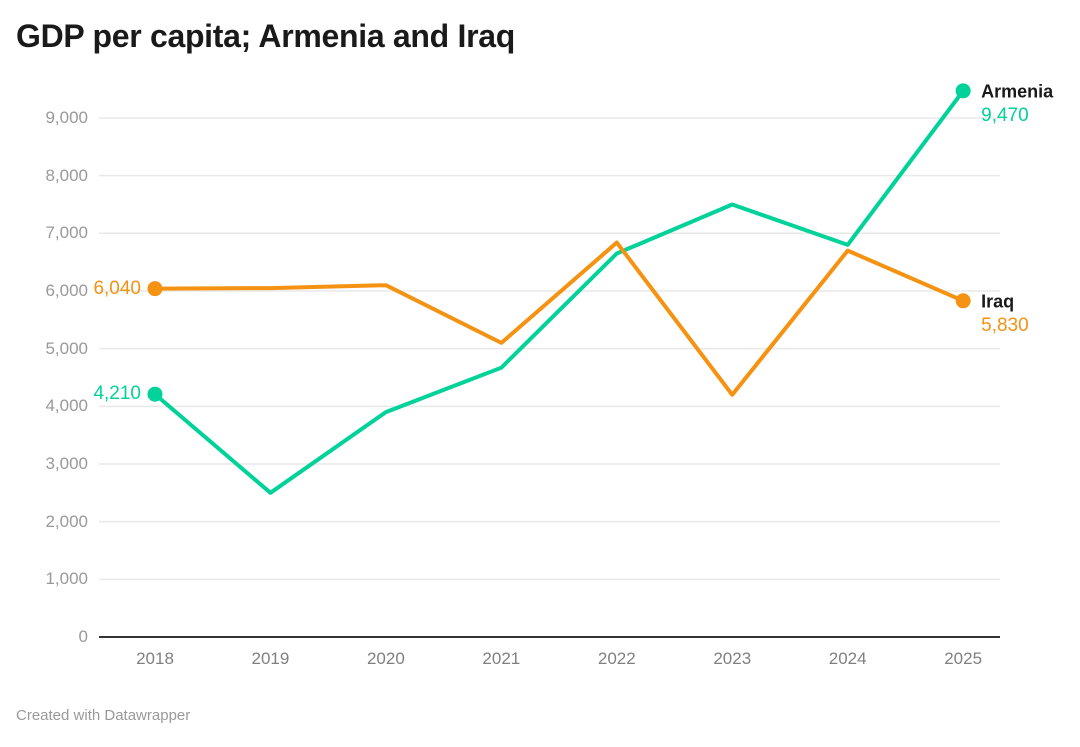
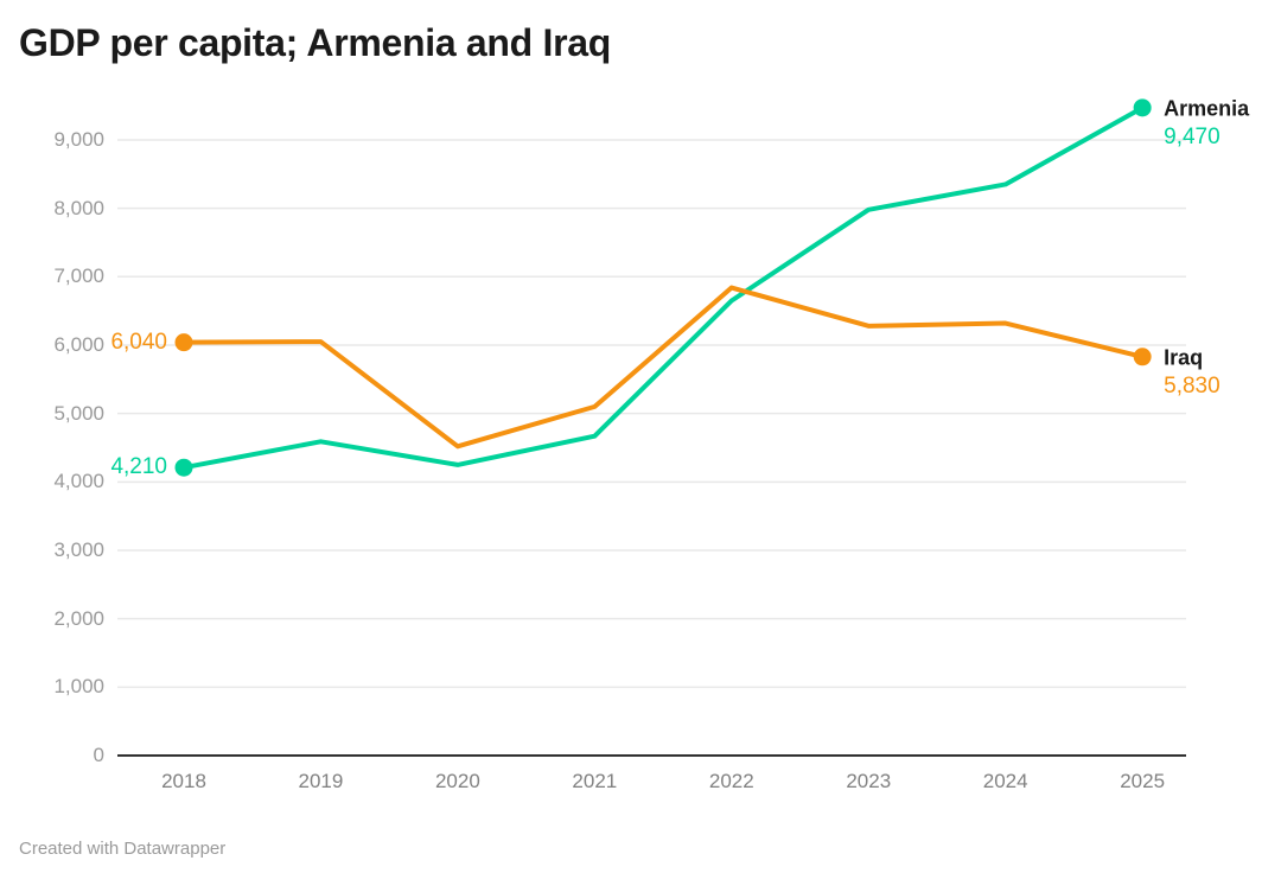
Armenia/2019: 2500 -> 4600
Armenia/2020: 3900 -> 4200
Iraq/2020: 6100 -> 4500
Armenia/2023: 7500 -> 8000
Iraq/2023: 4200 -> 6300
Armenia/2024: 6800 -> 8400
Iraq/2024: 6700 -> 6300
